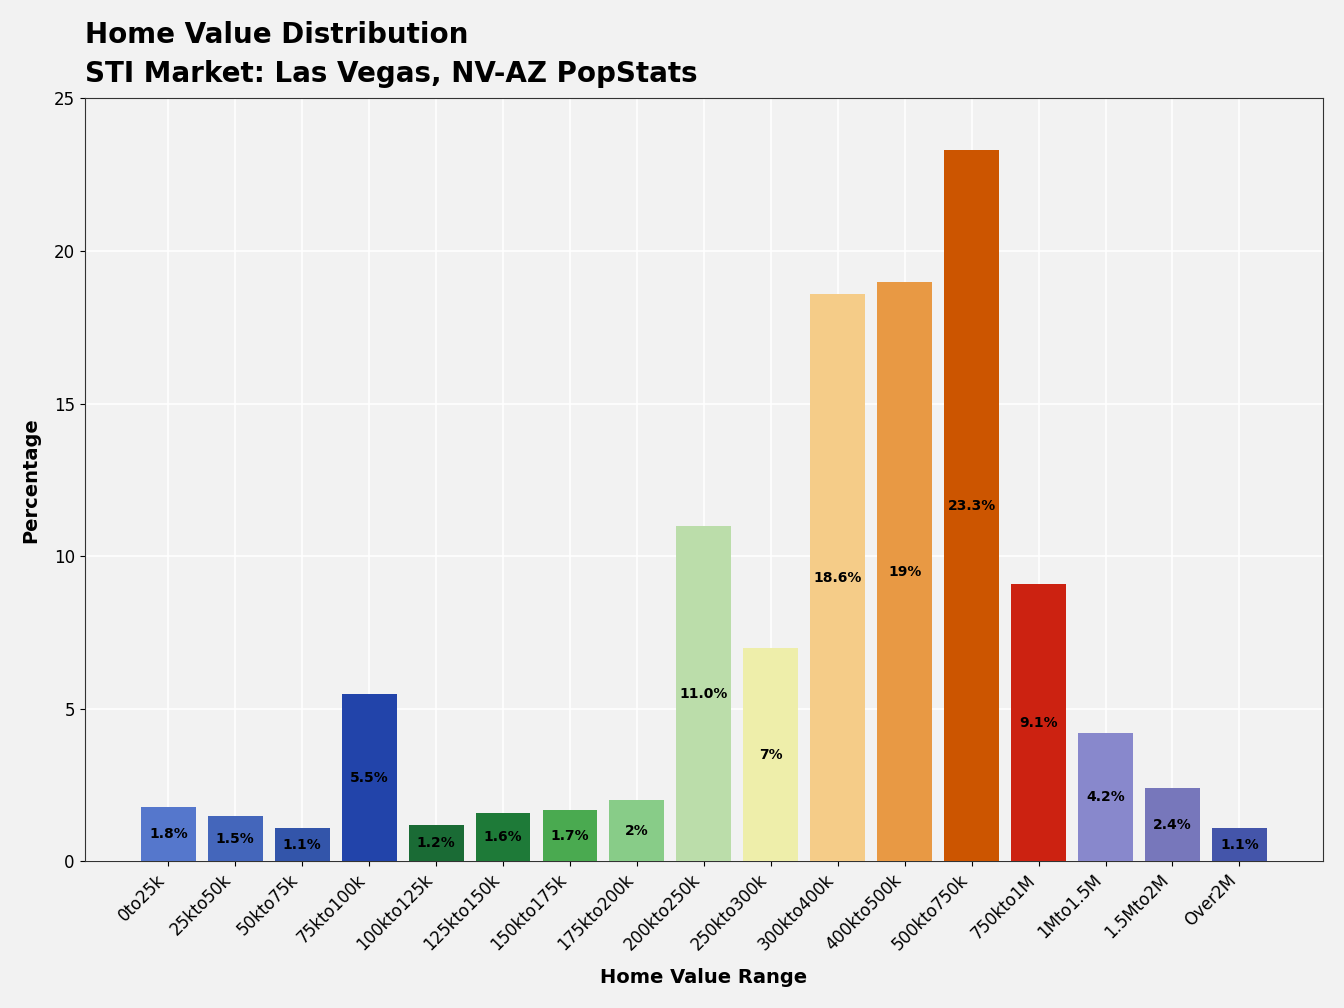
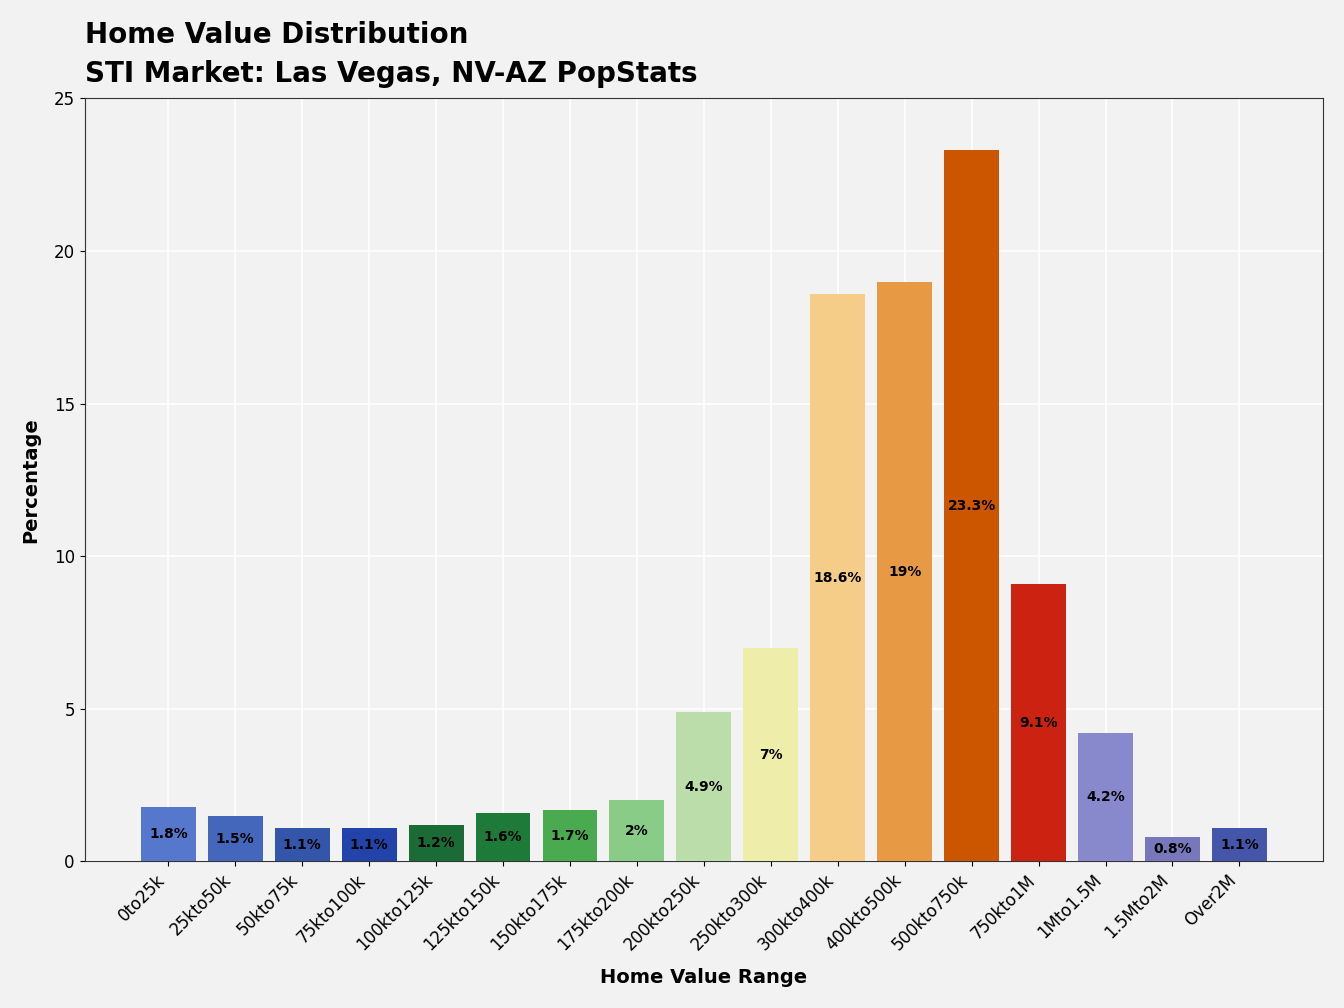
75kto100k: 5.5% -> 1.1%
200kto250k: 11.0% -> 4.9%
1.5Mto2M: 2.4% -> 0.8%
